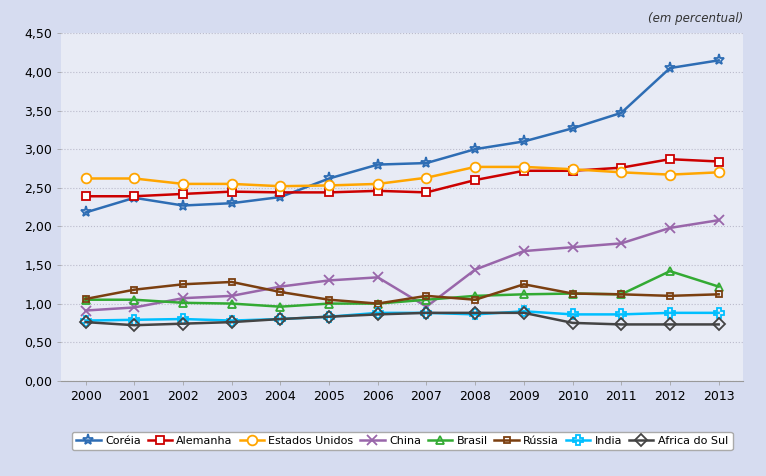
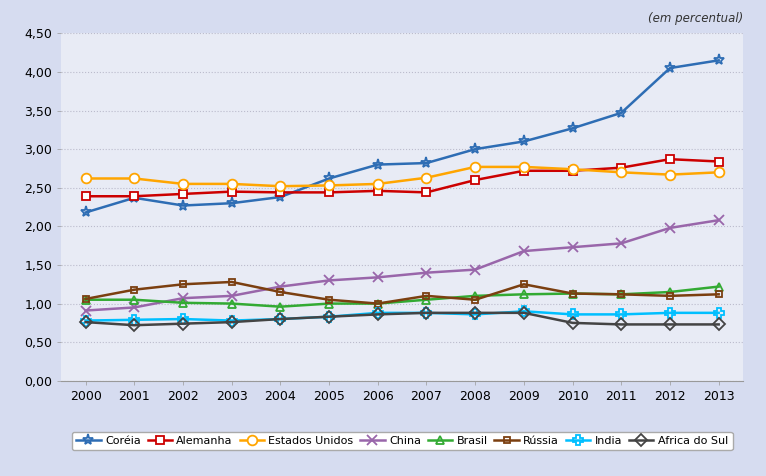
China/2007: 0,96 -> 1,40
Brasil/2012: 1,42 -> 1,15
